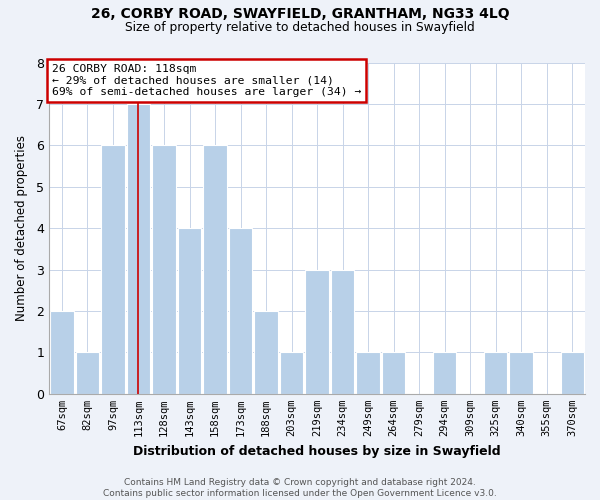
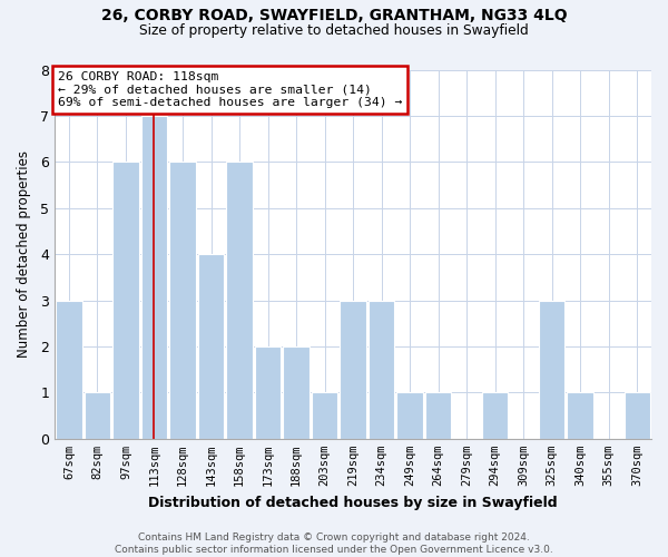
67sqm: 2 -> 3
173sqm: 4 -> 2
325sqm: 1 -> 3
